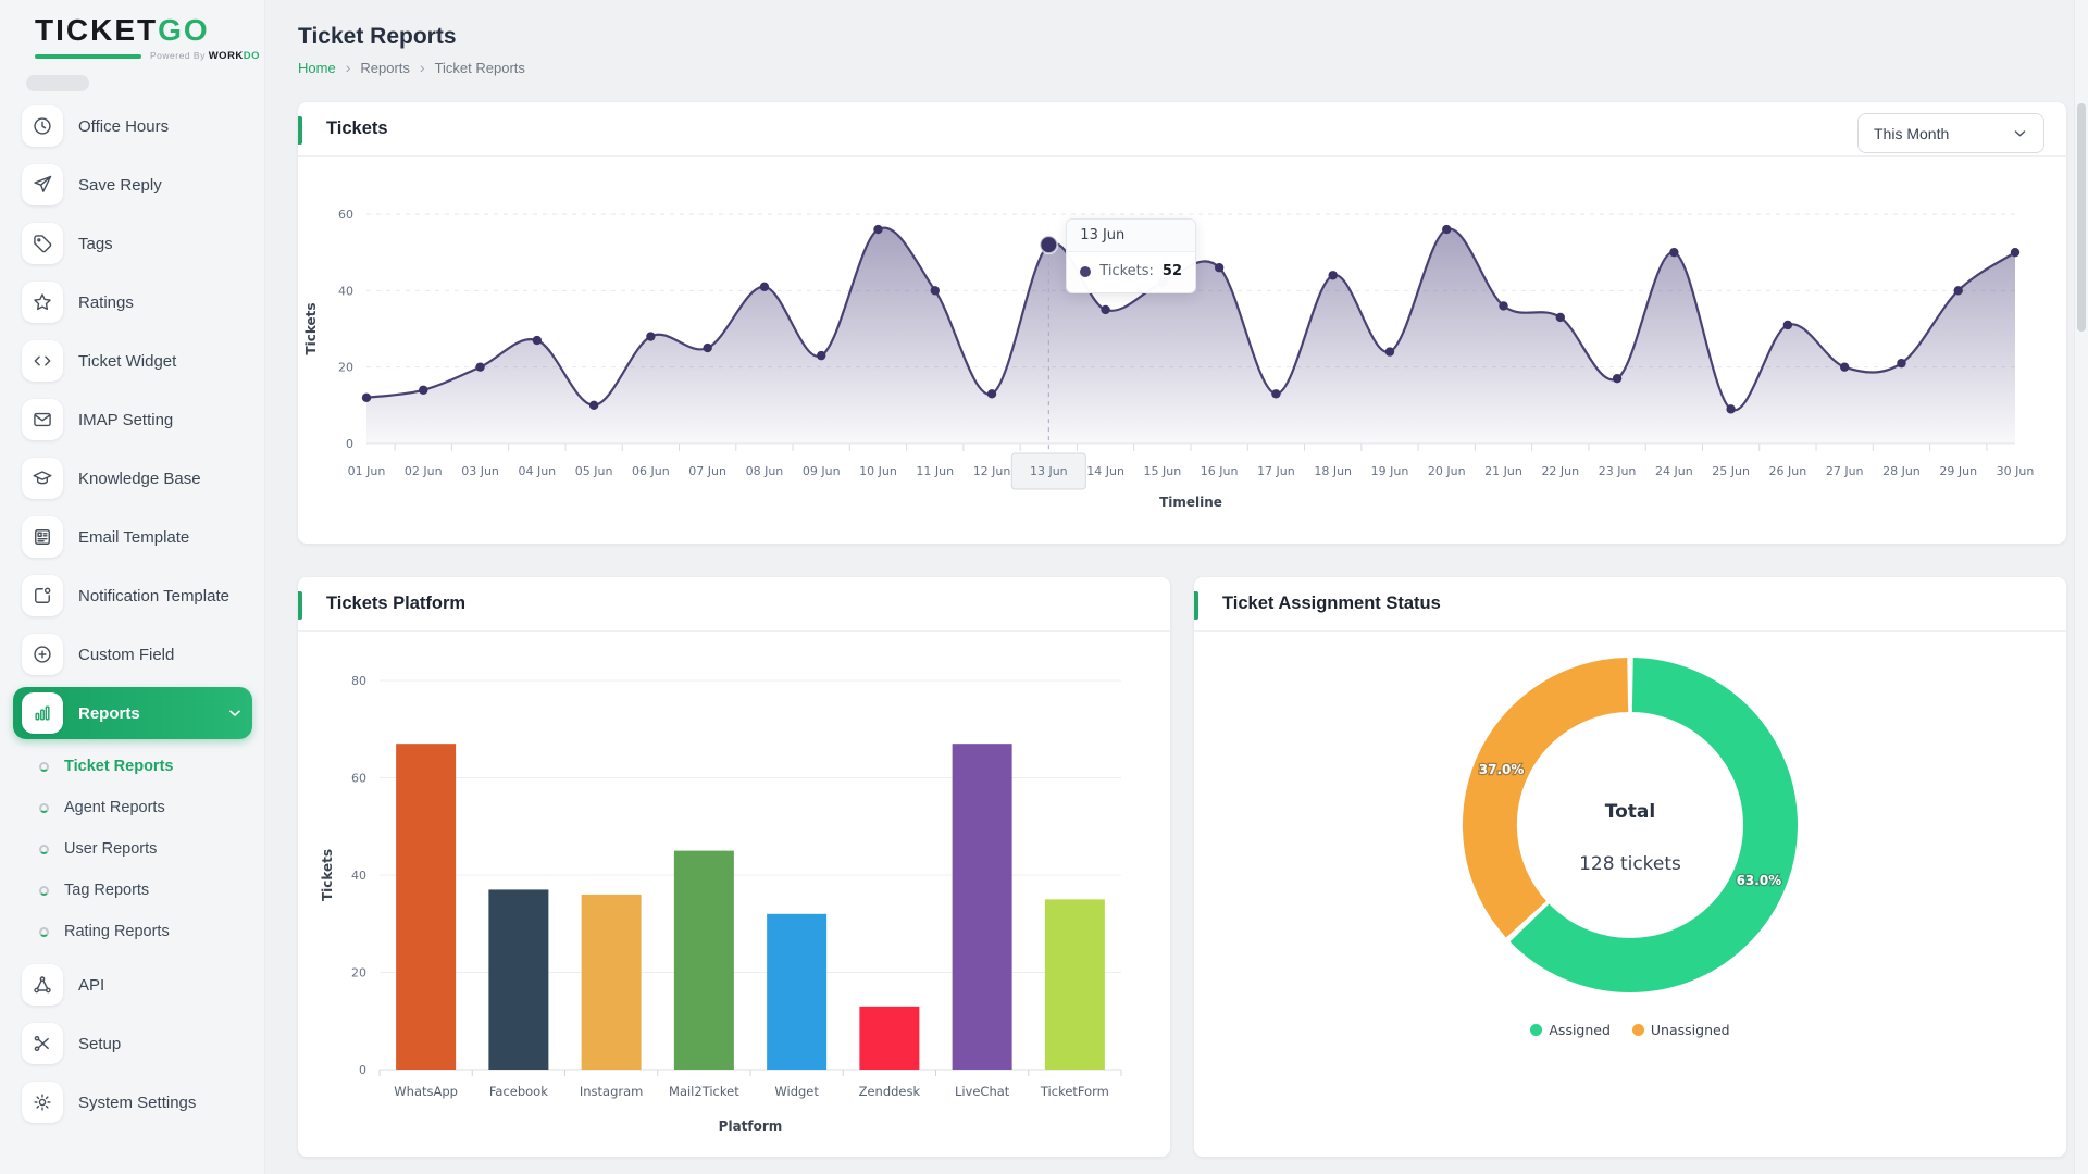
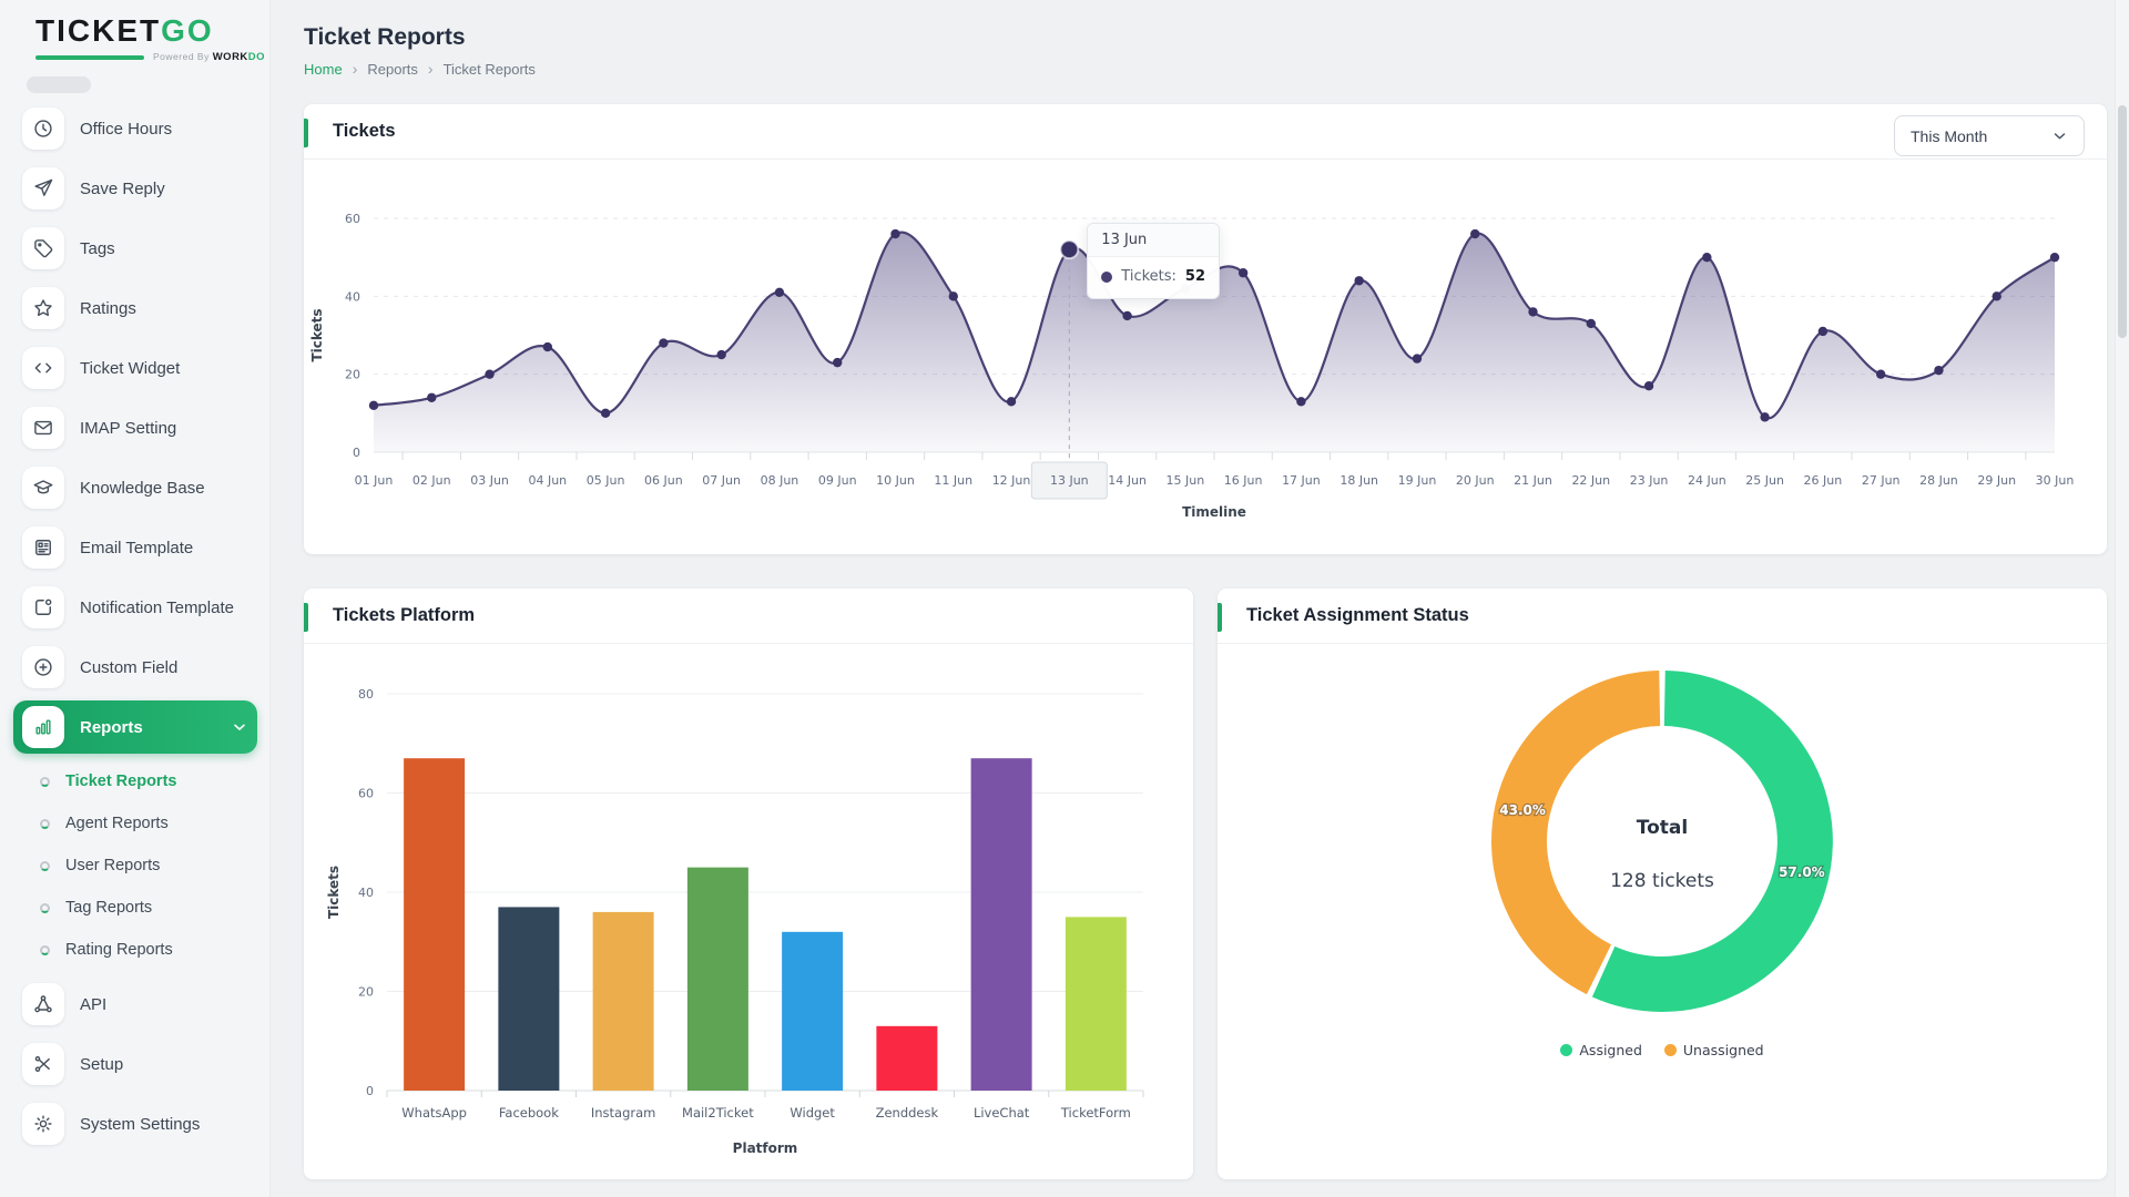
Ticket Assignment Status/Assigned: 63.0% -> 57.0%
Ticket Assignment Status/Unassigned: 37.0% -> 43.0%
